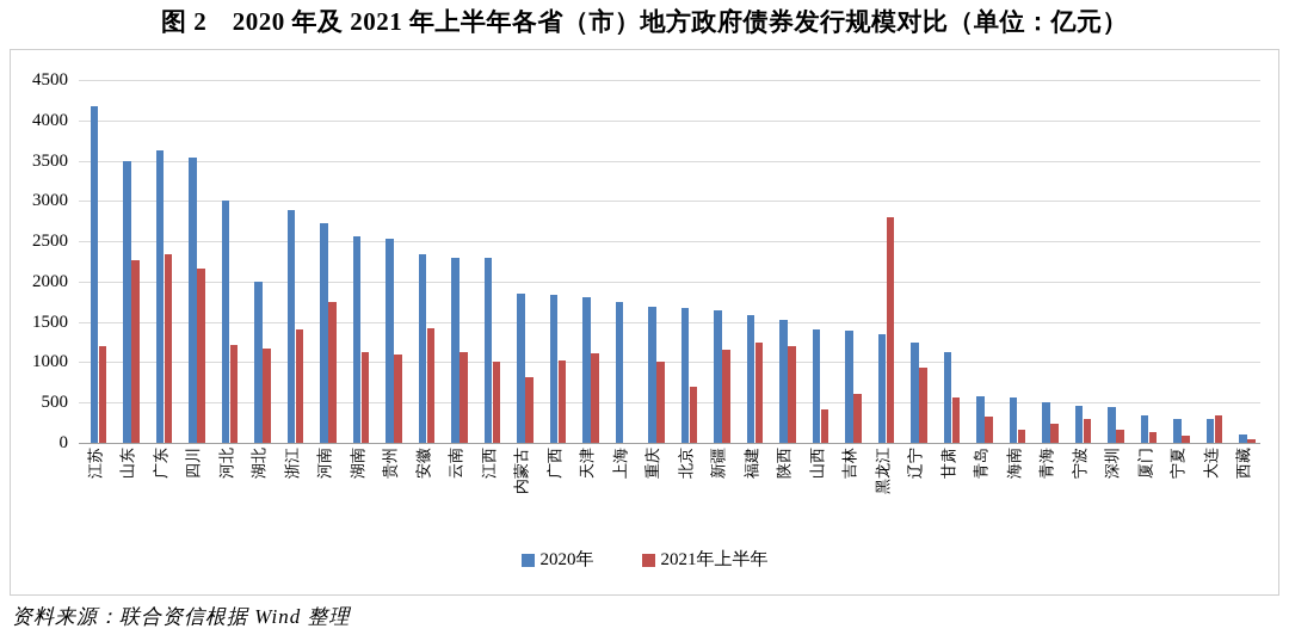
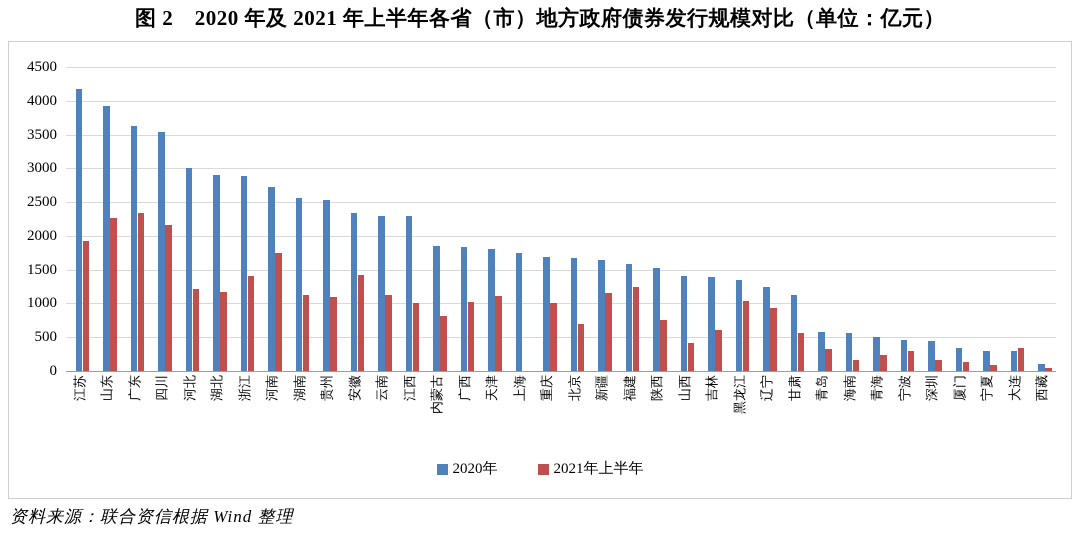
2021年上半年/江苏: 1200 -> 1900
2020年/山东: 3500 -> 3900
2020年/湖北: 2000 -> 2900
2021年上半年/陕西: 1200 -> 800
2021年上半年/黑龙江: 2800 -> 1000
